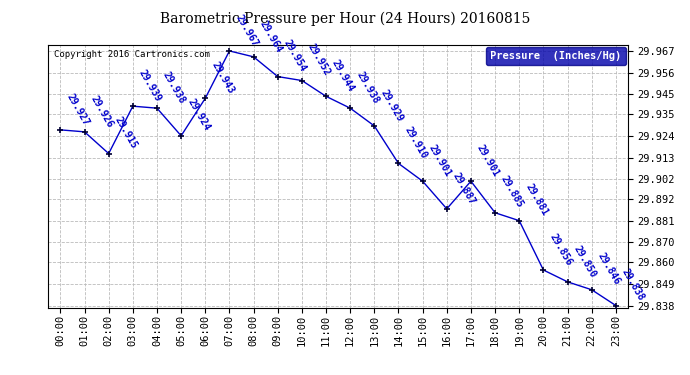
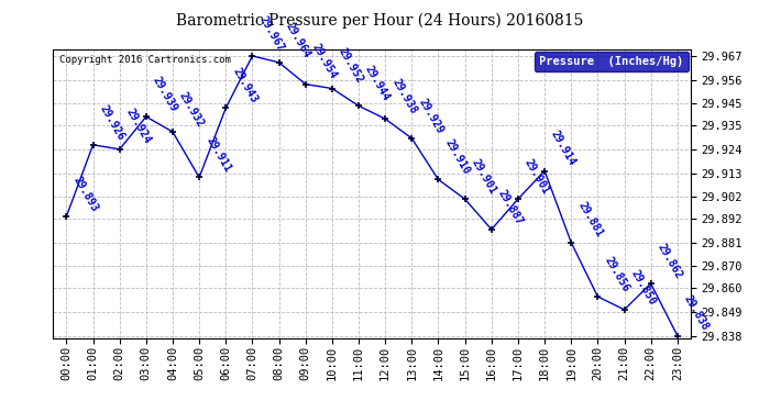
00:00: 29.927 -> 29.893
02:00: 29.915 -> 29.924
04:00: 29.938 -> 29.932
05:00: 29.924 -> 29.911
18:00: 29.885 -> 29.914
22:00: 29.846 -> 29.862
